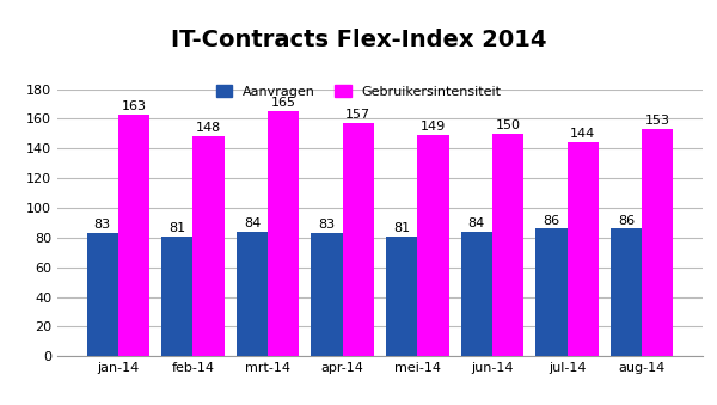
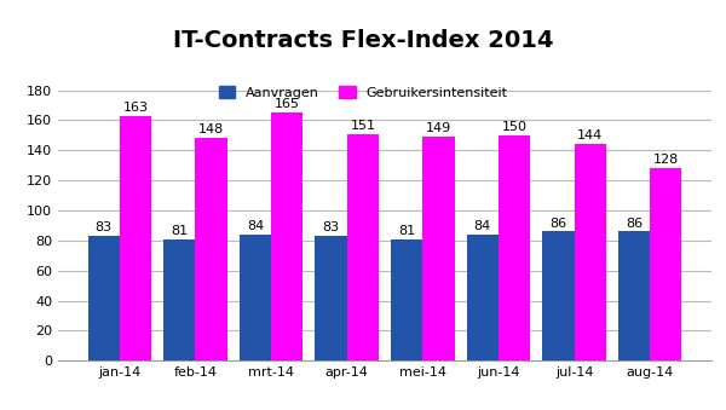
Gebruikersintensiteit/apr-14: 157 -> 151
Gebruikersintensiteit/aug-14: 153 -> 128
